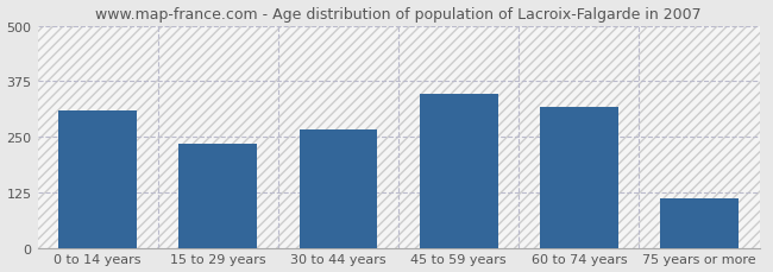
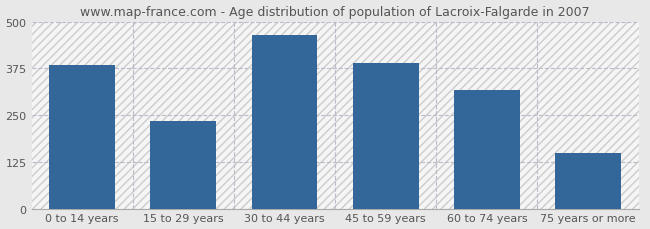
0 to 14 years: 310 -> 383
30 to 44 years: 265 -> 463
45 to 59 years: 345 -> 390
75 years or more: 110 -> 148
